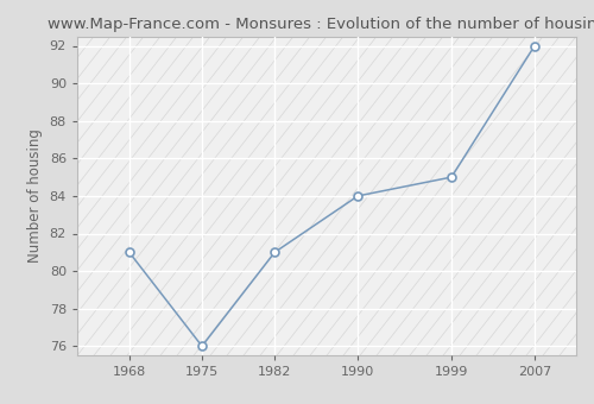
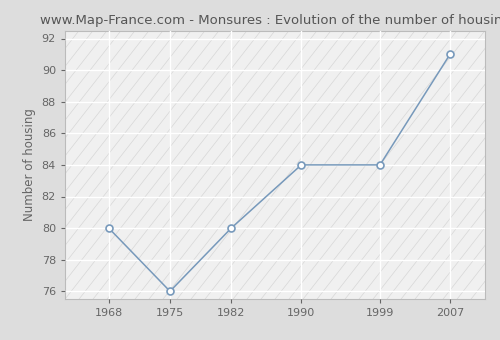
1968: 81 -> 80
1982: 81 -> 80
1999: 85 -> 84
2007: 92 -> 91
